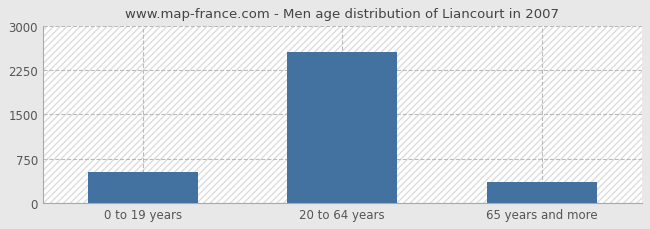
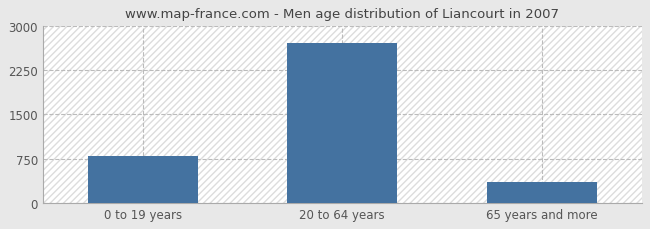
0 to 19 years: 520 -> 800
20 to 64 years: 2560 -> 2700
